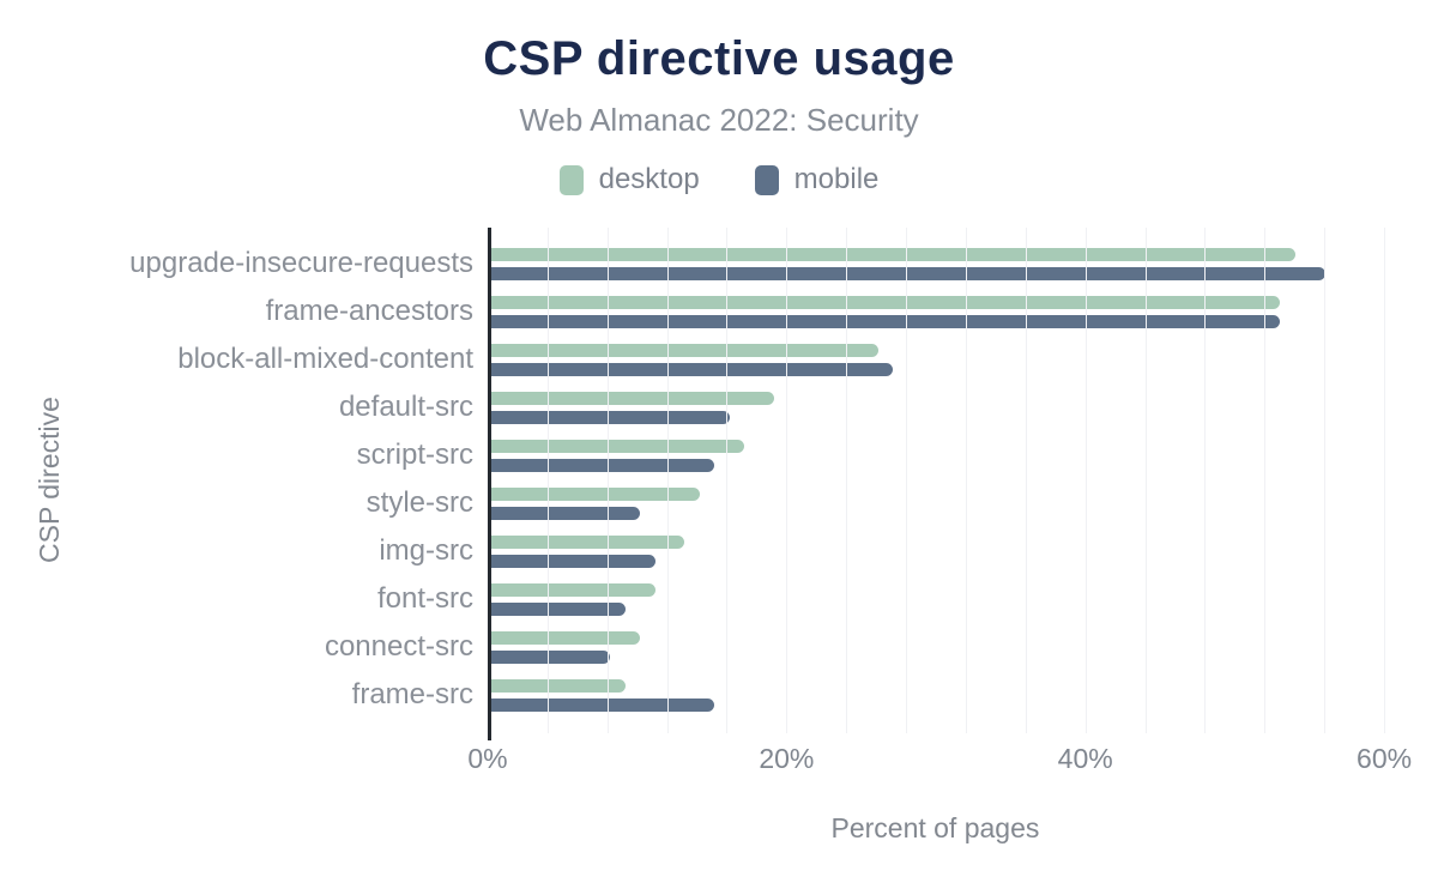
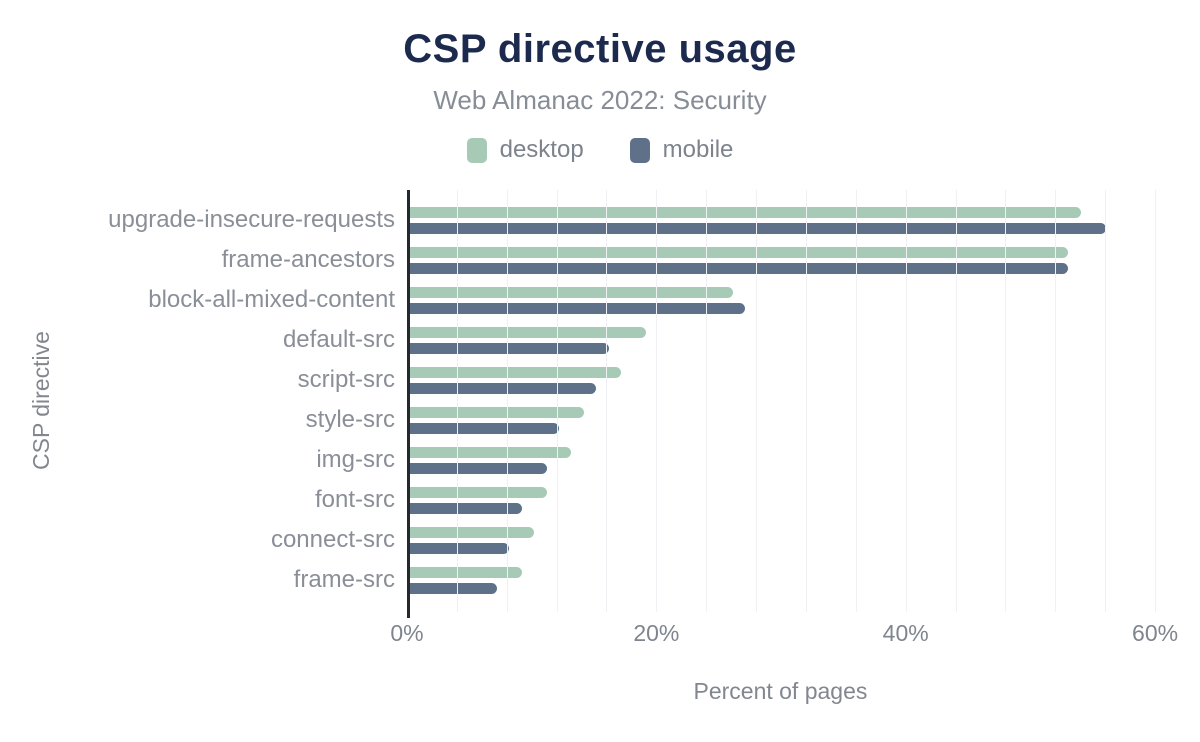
mobile/style-src: 10% -> 12%
mobile/frame-src: 15% -> 7%
